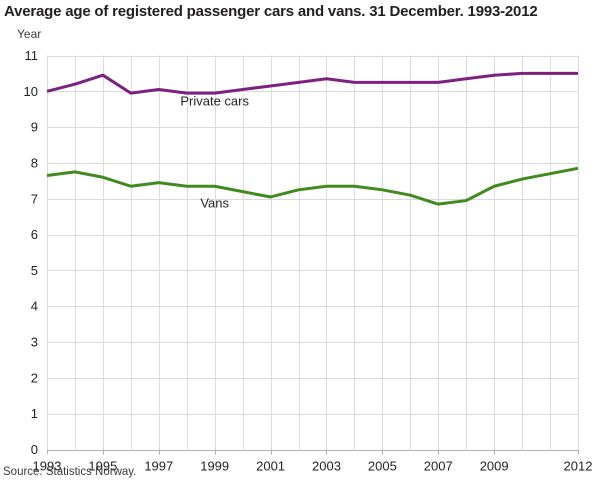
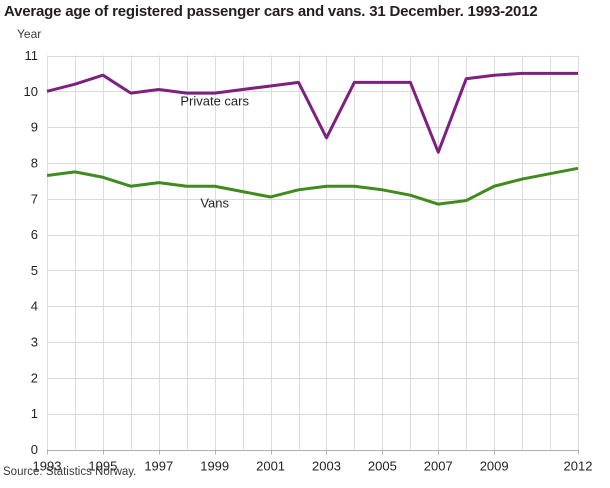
Private cars/2003: 10.3 -> 8.7
Private cars/2007: 10.2 -> 8.3
